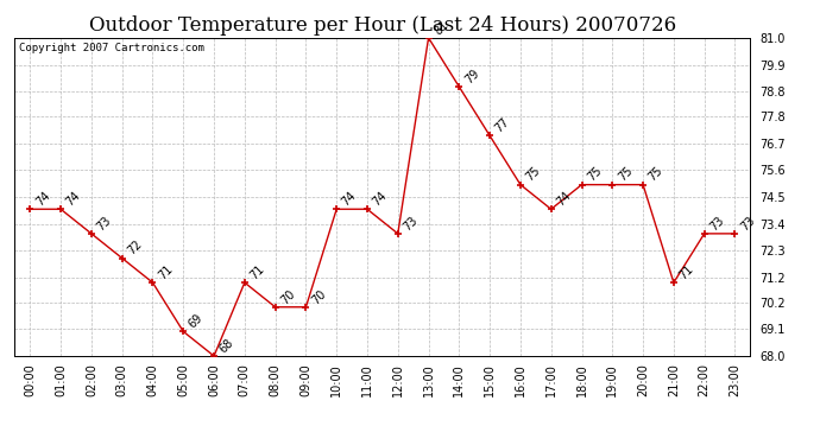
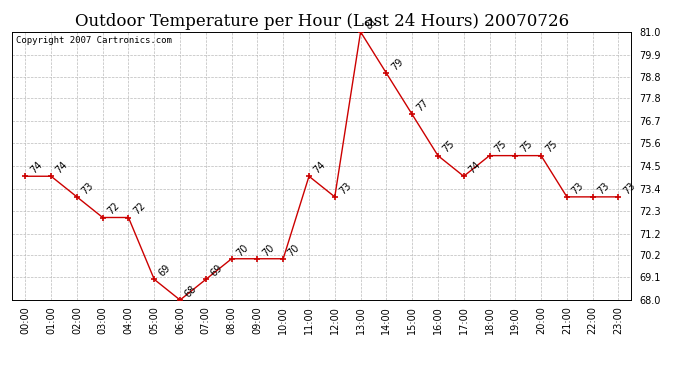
04:00: 71 -> 72
07:00: 71 -> 69
10:00: 74 -> 70
21:00: 71 -> 73
